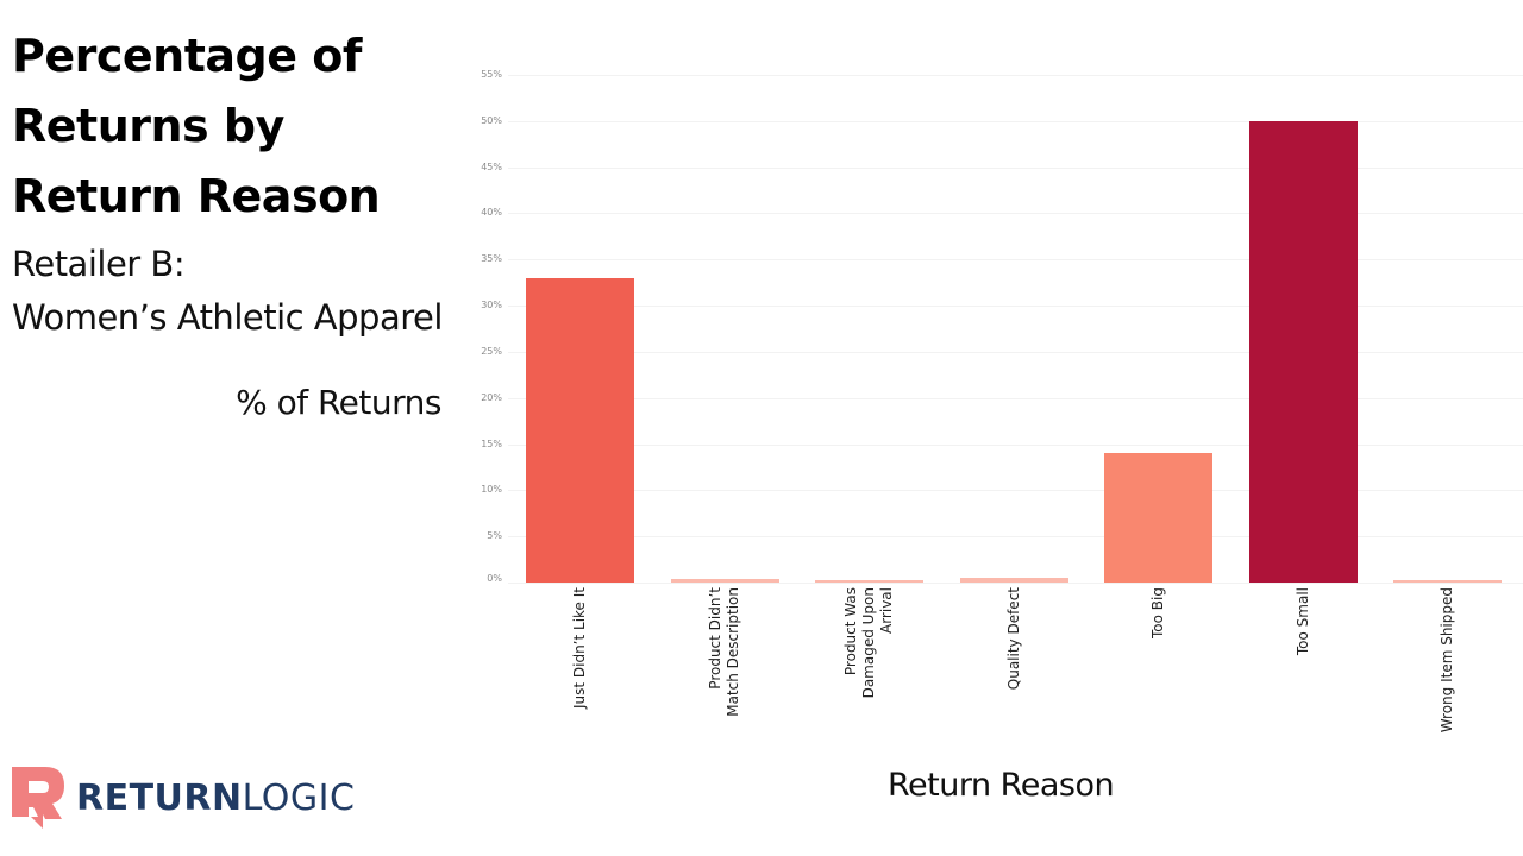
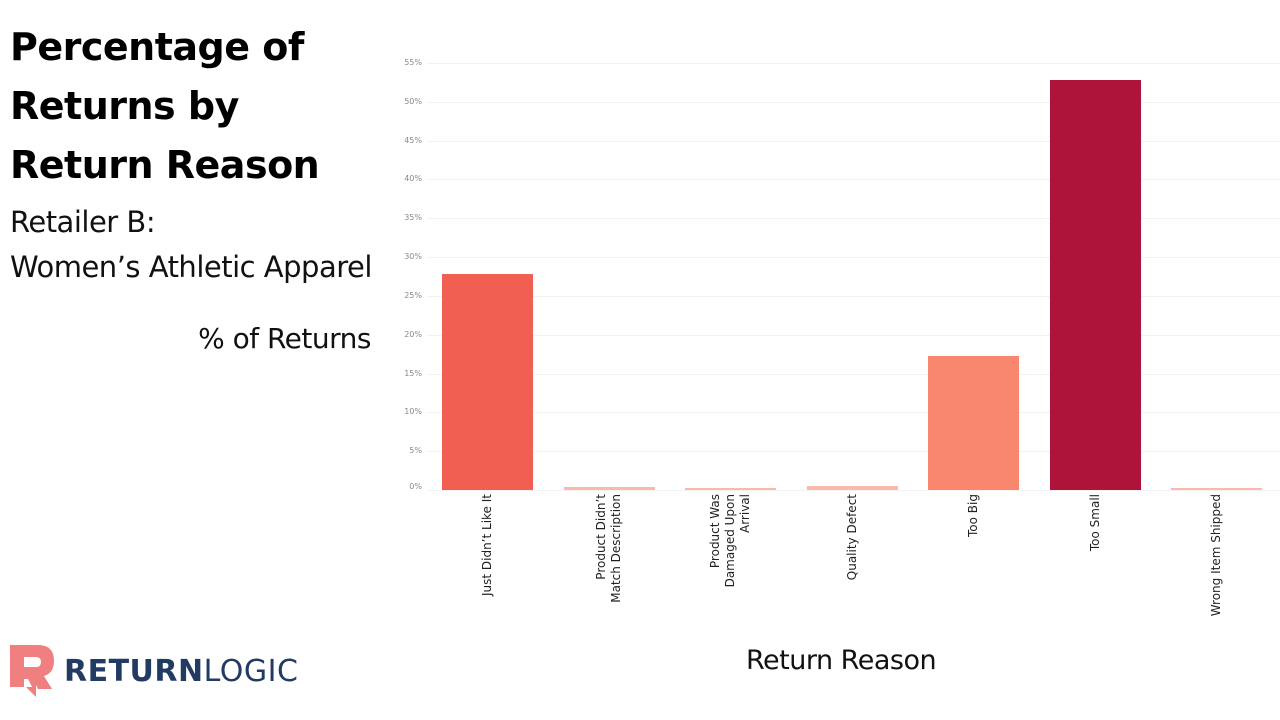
Just Didn’t Like It: 33% -> 28%
Too Big: 14% -> 17%
Too Small: 50% -> 53%
